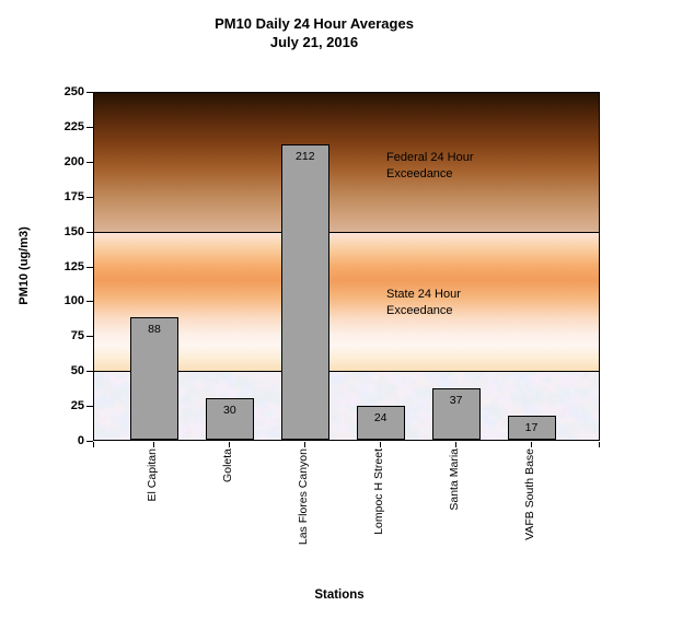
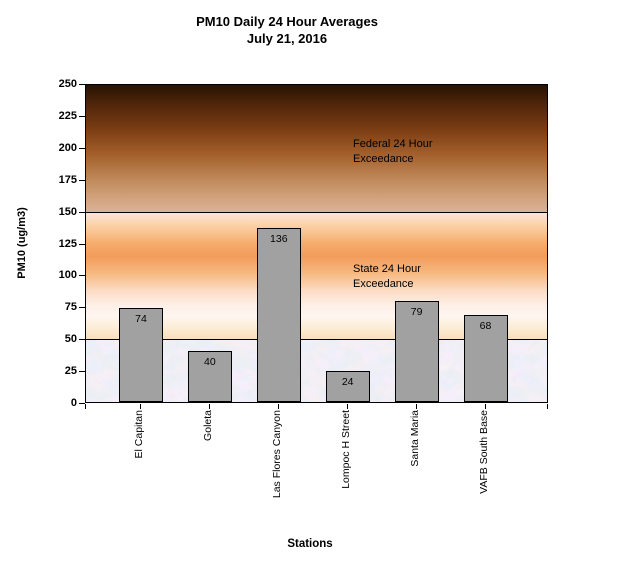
El Capitan: 88 -> 74
Goleta: 30 -> 40
Las Flores Canyon: 212 -> 136
Santa Maria: 37 -> 79
VAFB South Base: 17 -> 68
